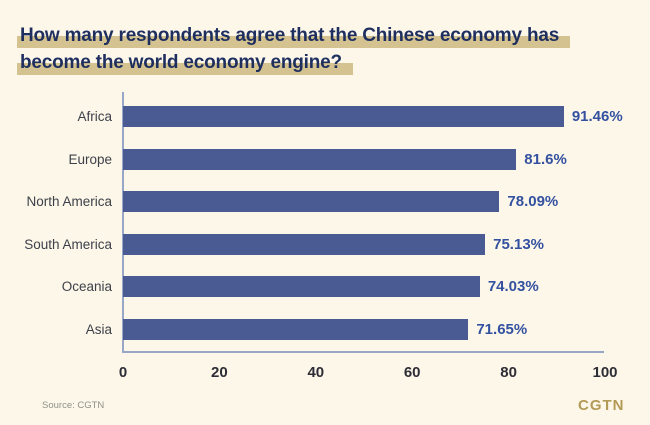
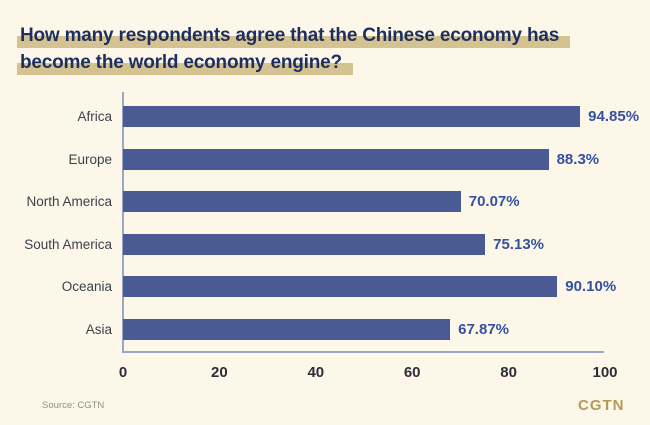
Africa: 91.46% -> 94.85%
Europe: 81.6% -> 88.3%
North America: 78.09% -> 70.07%
Oceania: 74.03% -> 90.10%
Asia: 71.65% -> 67.87%
